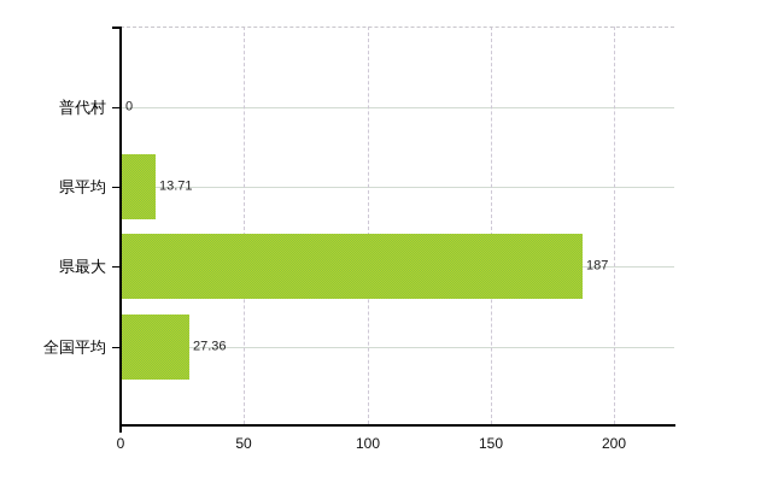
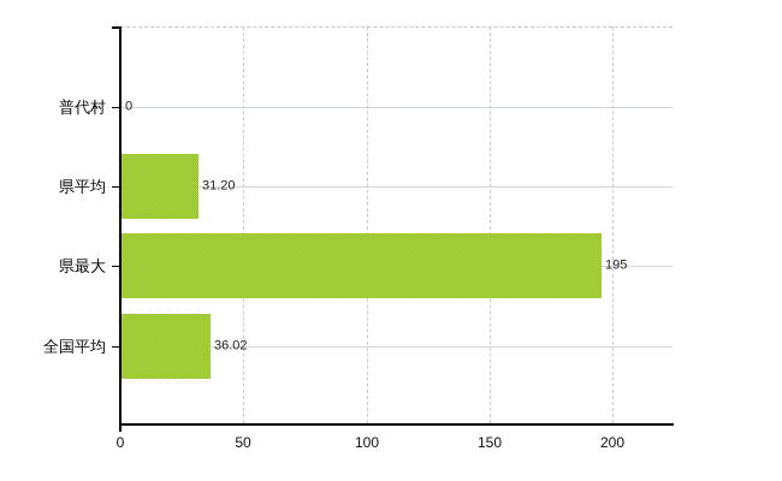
県平均: 13.71 -> 31.20
県最大: 187 -> 195
全国平均: 27.36 -> 36.02
